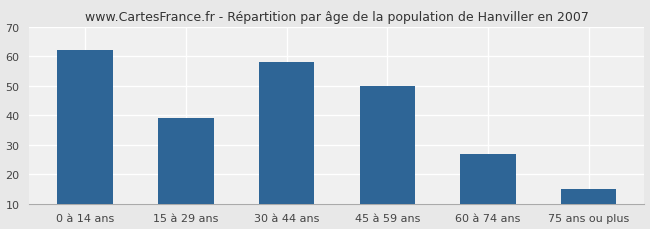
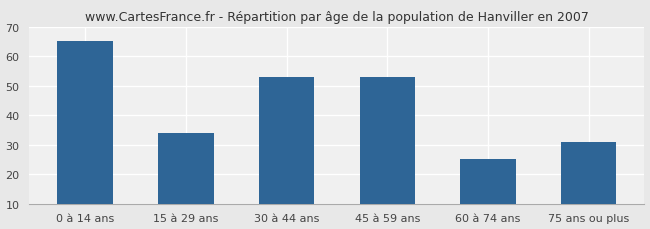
0 à 14 ans: 62 -> 65
15 à 29 ans: 39 -> 34
30 à 44 ans: 58 -> 53
45 à 59 ans: 50 -> 53
60 à 74 ans: 27 -> 25
75 ans ou plus: 15 -> 31
